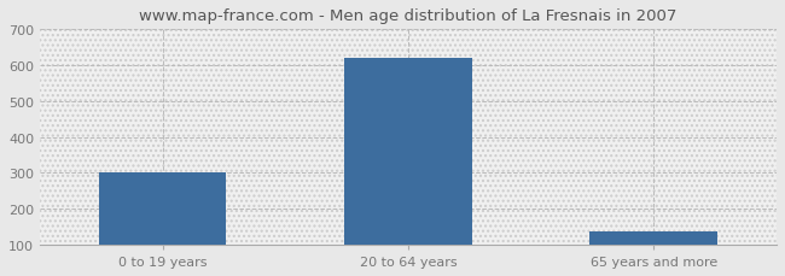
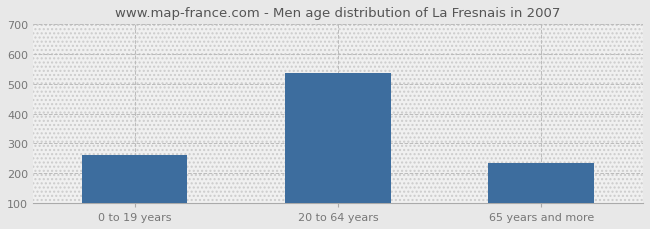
0 to 19 years: 300 -> 260
20 to 64 years: 619 -> 535
65 years and more: 136 -> 235
